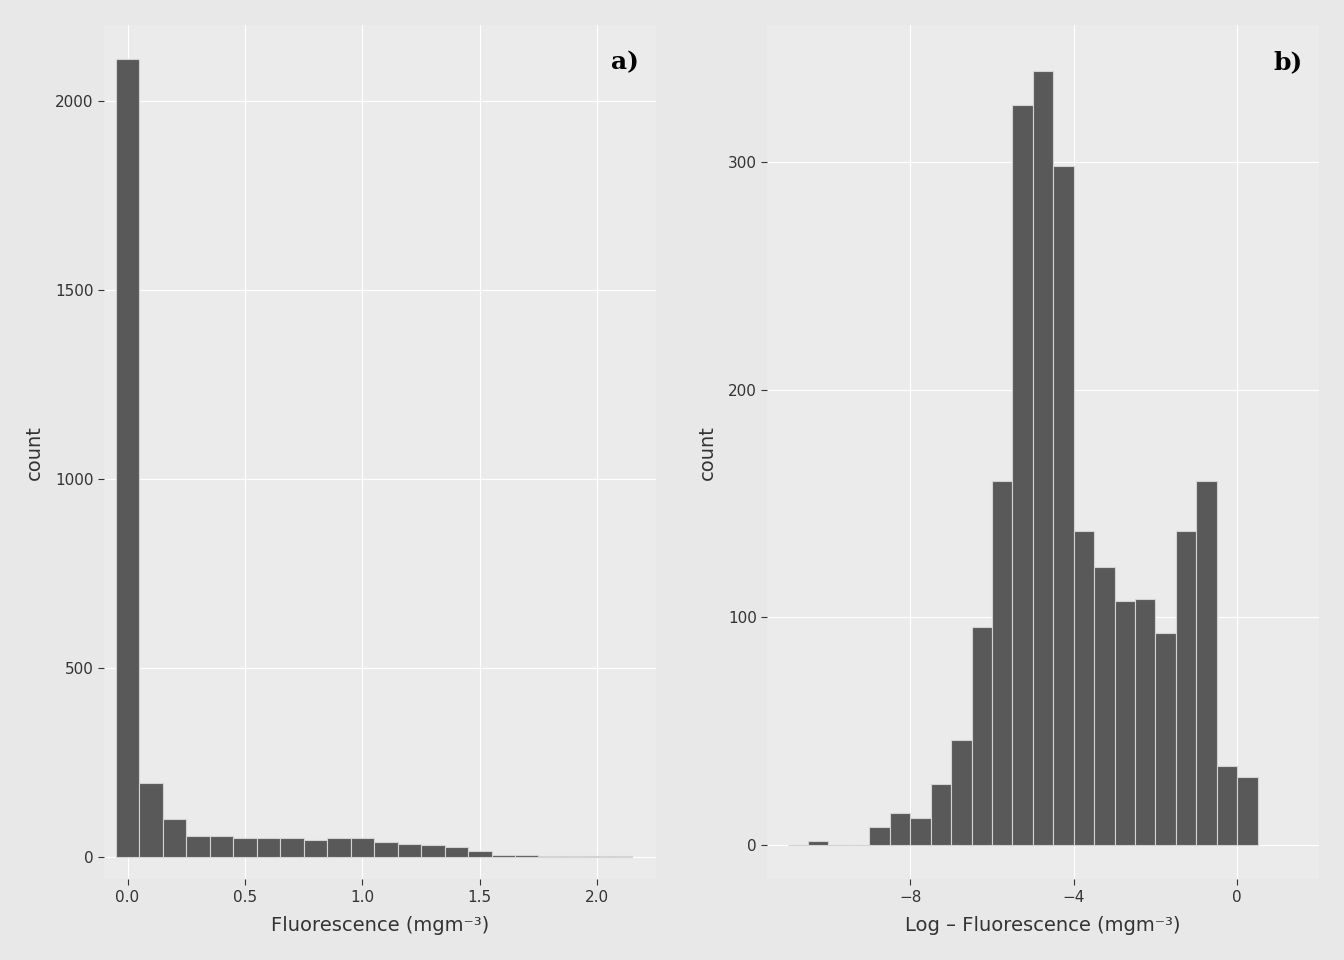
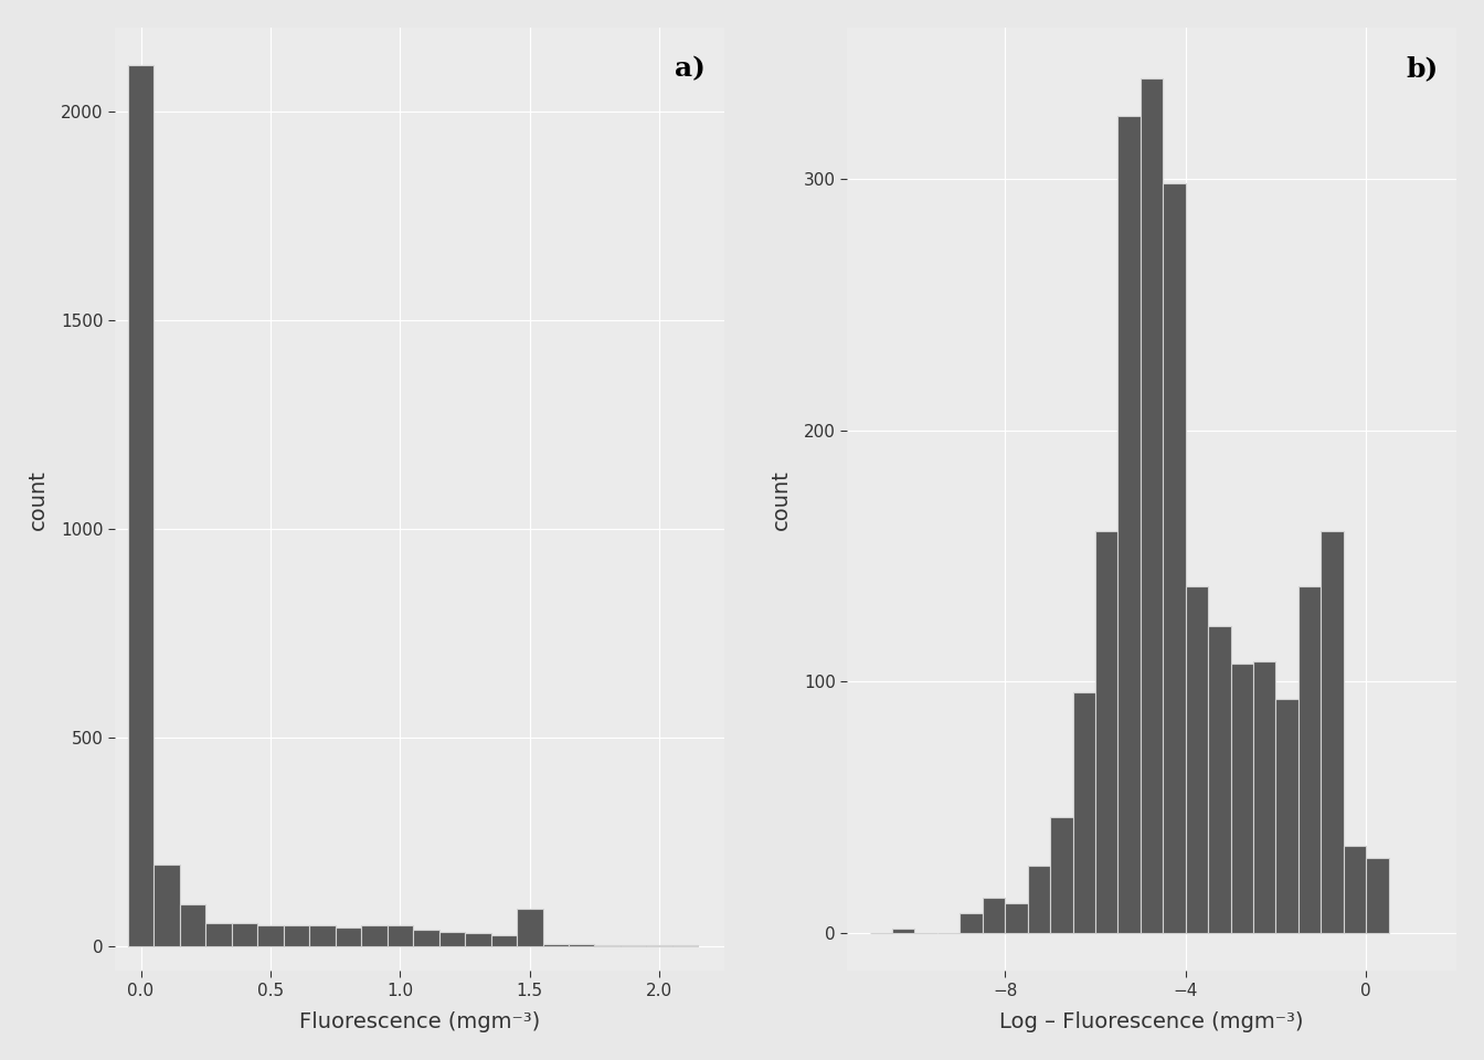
1.5: 15 -> 90
